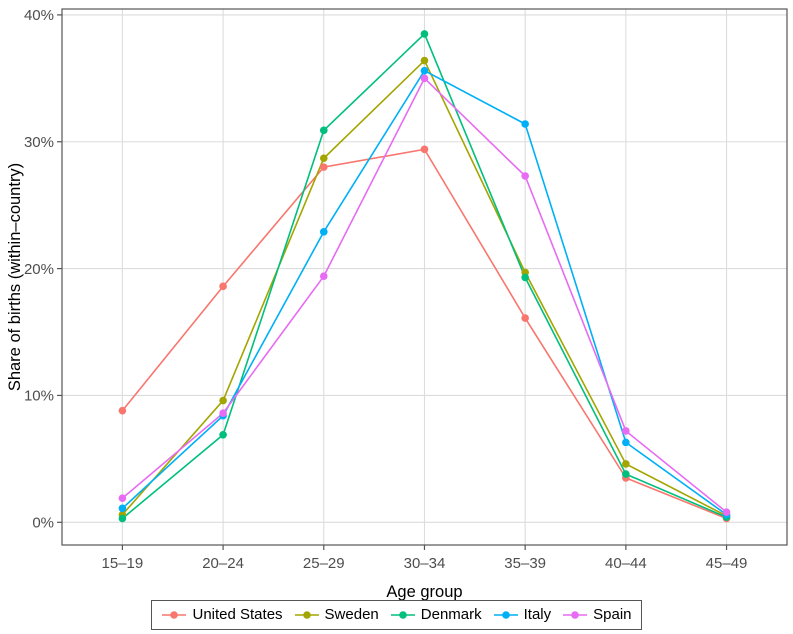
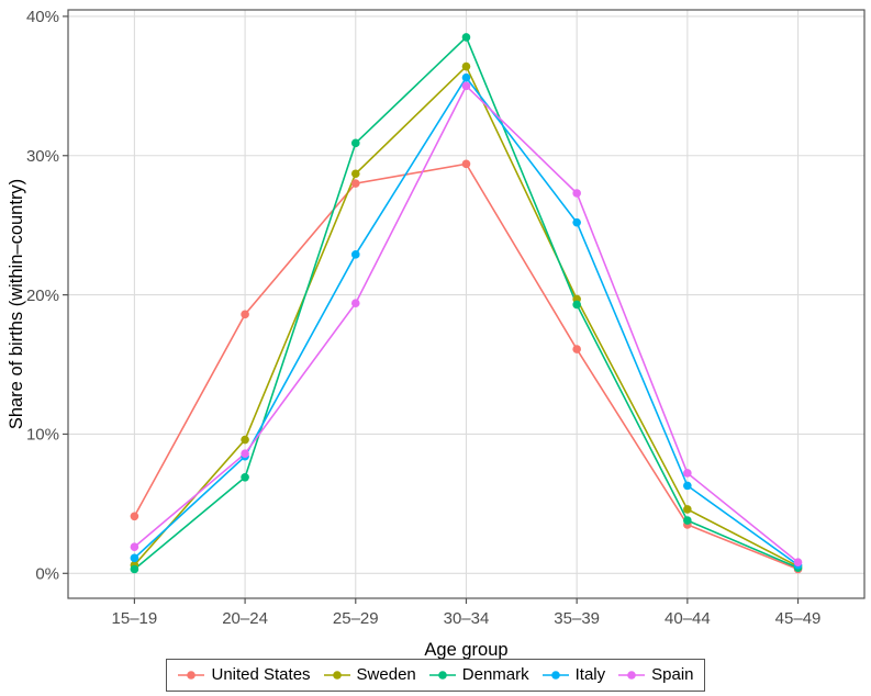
United States/15–19: 8.8% -> 4.1%
Italy/35–39: 31.4% -> 25.2%
